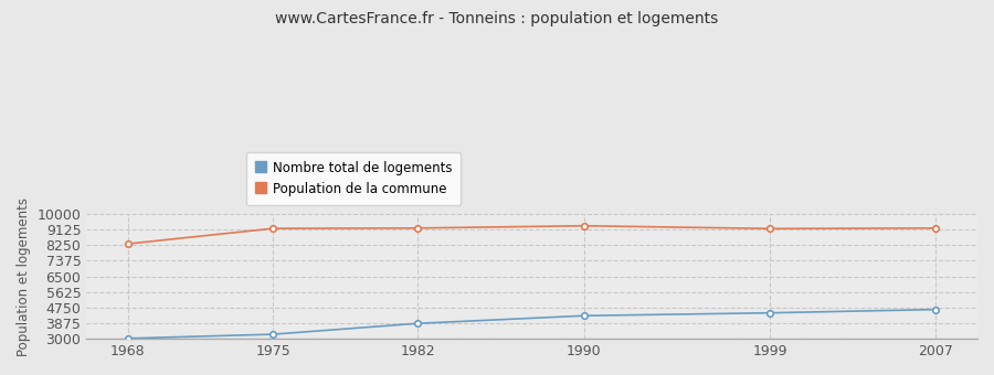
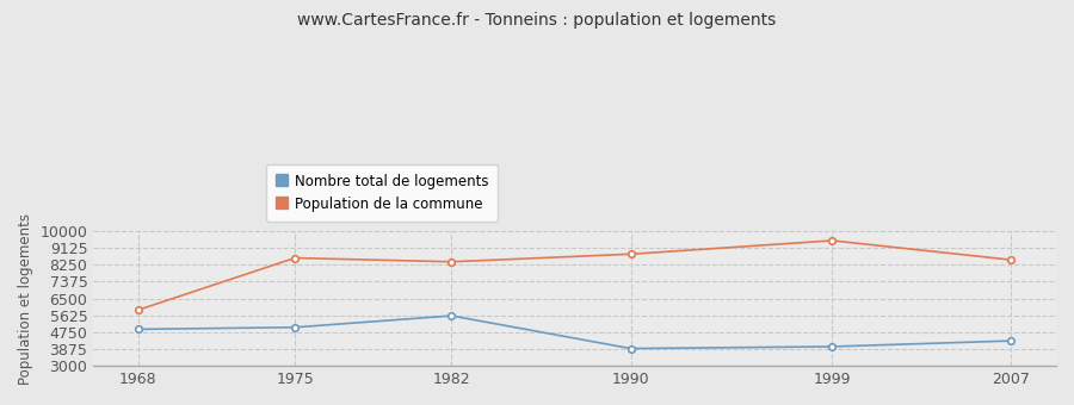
Nombre total de logements/1968: 3000 -> 4900
Population de la commune/1968: 8300 -> 5900
Nombre total de logements/1975: 3200 -> 5000
Population de la commune/1975: 9200 -> 8600
Nombre total de logements/1982: 3900 -> 5600
Population de la commune/1982: 9200 -> 8400
Nombre total de logements/1990: 4300 -> 3900
Population de la commune/1990: 9300 -> 8800
Nombre total de logements/1999: 4400 -> 4000
Population de la commune/1999: 9200 -> 9500
Nombre total de logements/2007: 4600 -> 4300
Population de la commune/2007: 9200 -> 8500
